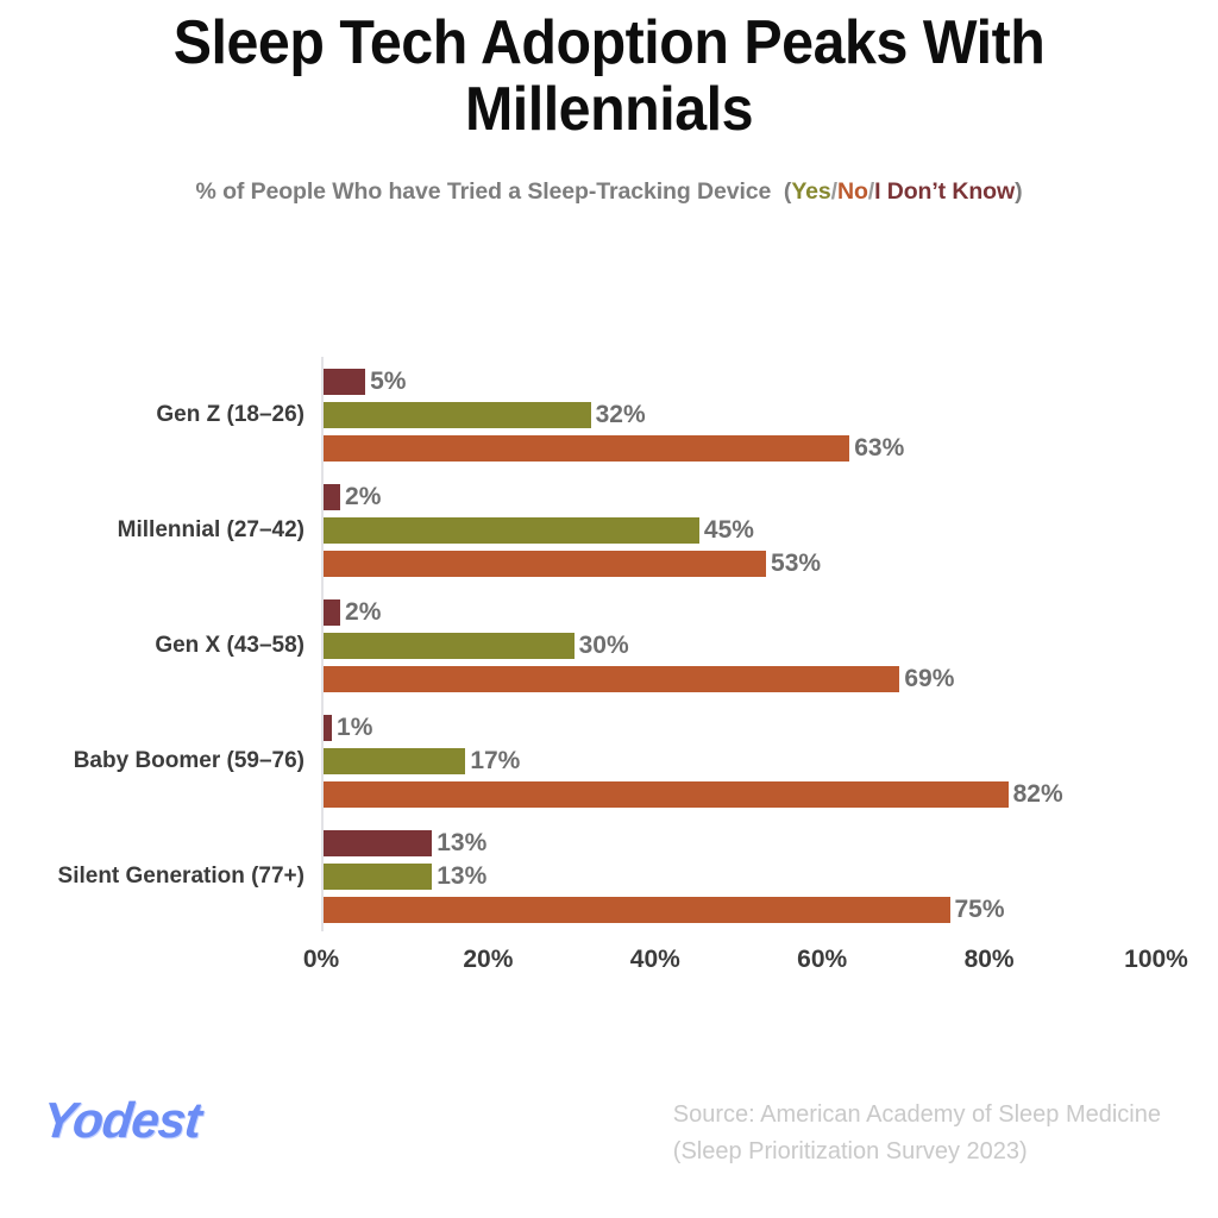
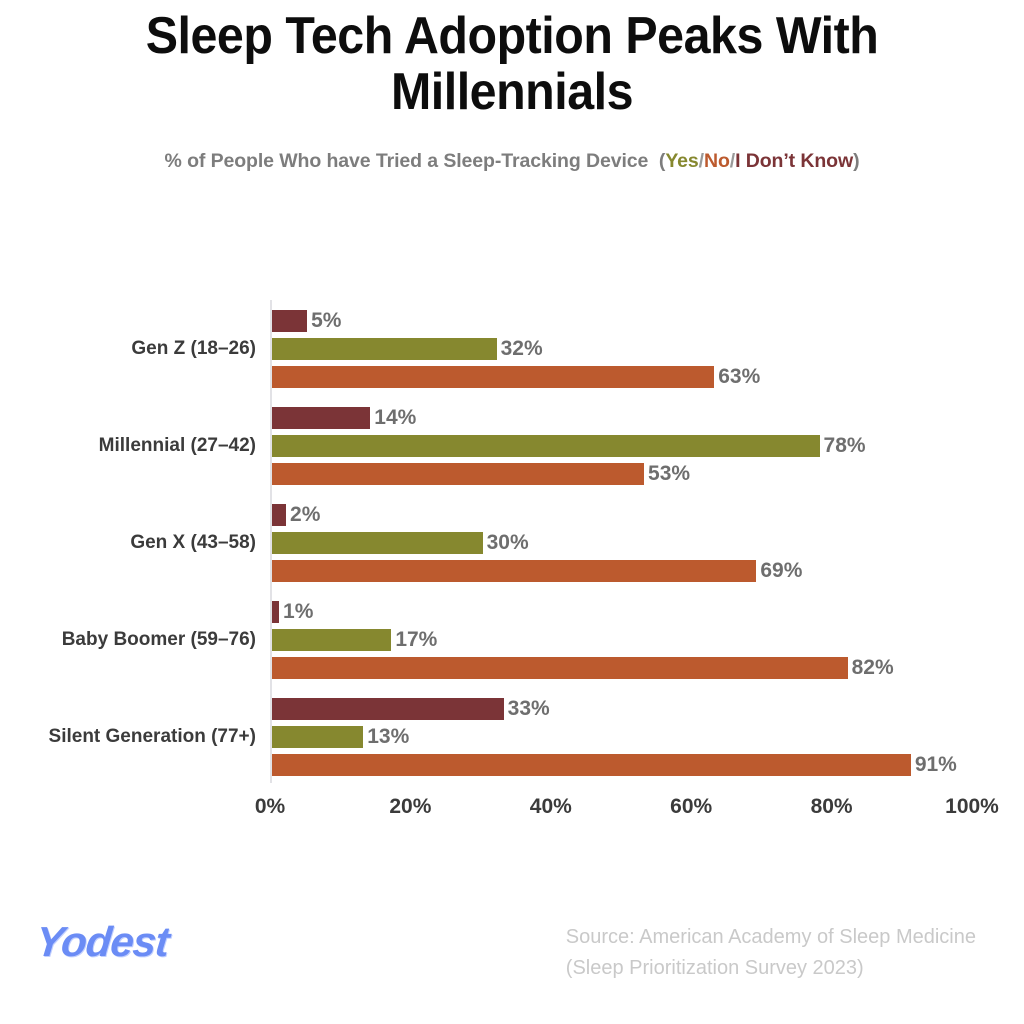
I Don’t Know/Millennial (27–42): 2% -> 14%
Yes/Millennial (27–42): 45% -> 78%
I Don’t Know/Silent Generation (77+): 13% -> 33%
No/Silent Generation (77+): 75% -> 91%
